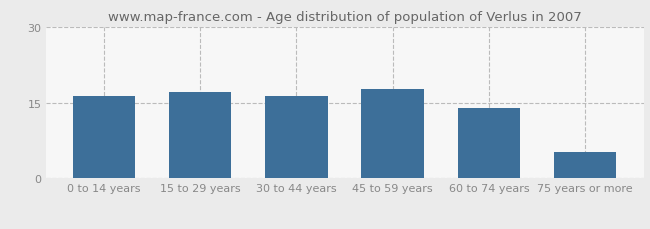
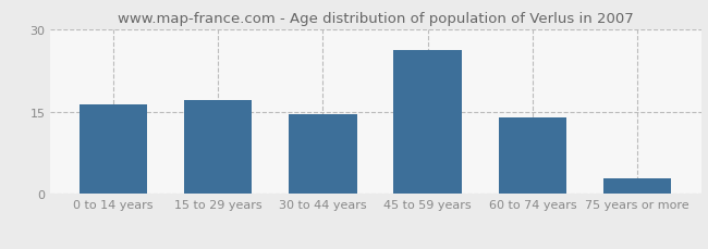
30 to 44 years: 16.2 -> 14.6
45 to 59 years: 17.6 -> 26.2
75 years or more: 5.2 -> 2.8
